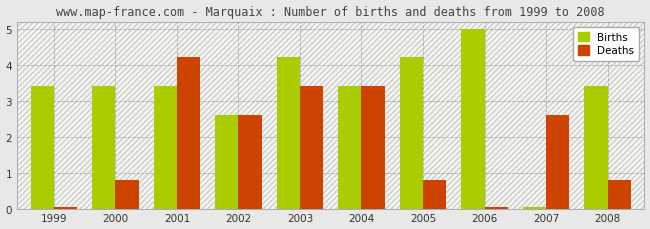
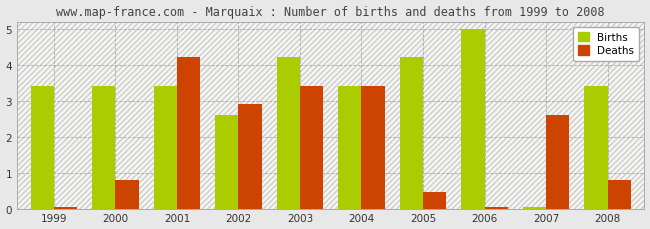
Deaths/2002: 2.60 -> 2.90
Deaths/2005: 0.80 -> 0.45
